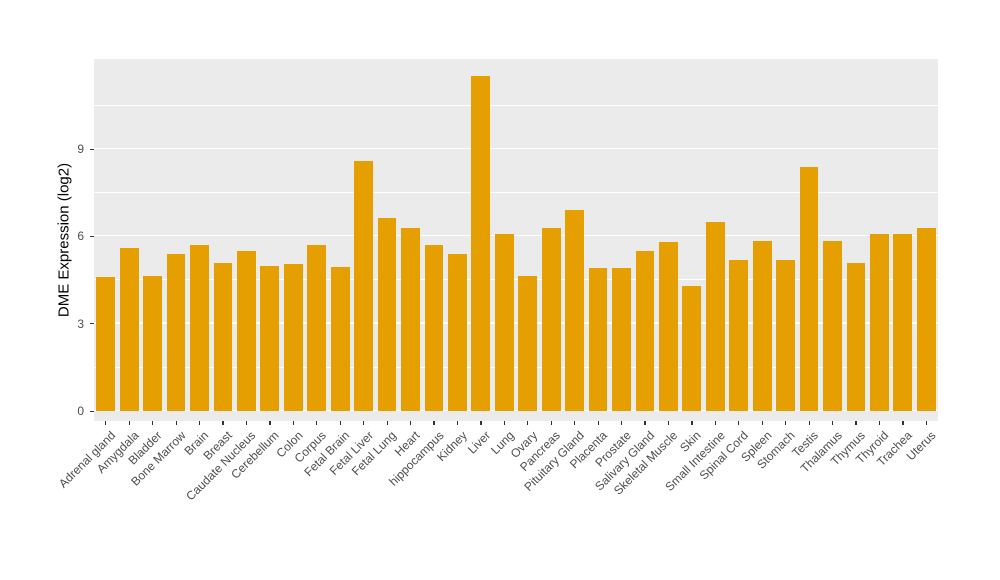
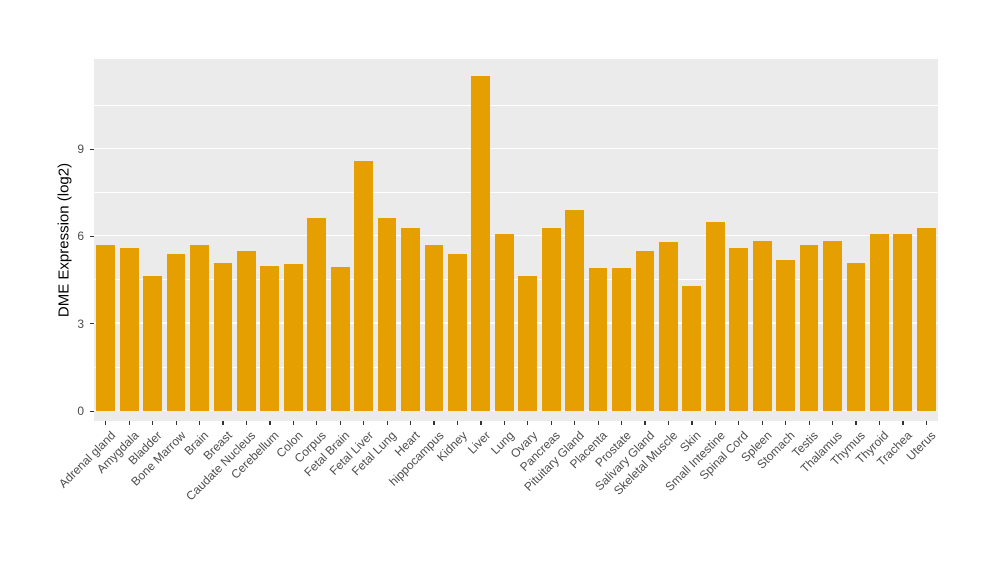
Adrenal gland: 4.6 -> 5.7
Corpus: 5.7 -> 6.7
Spinal Cord: 5.2 -> 5.6
Testis: 8.4 -> 5.7
